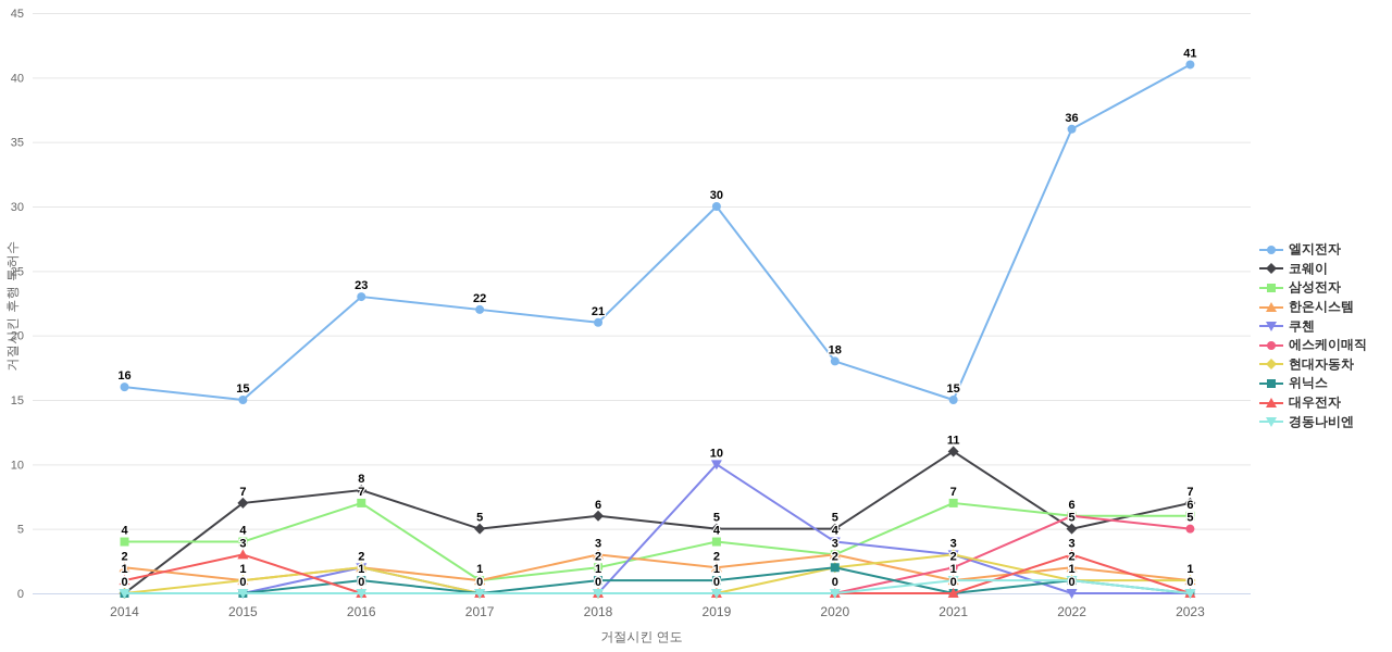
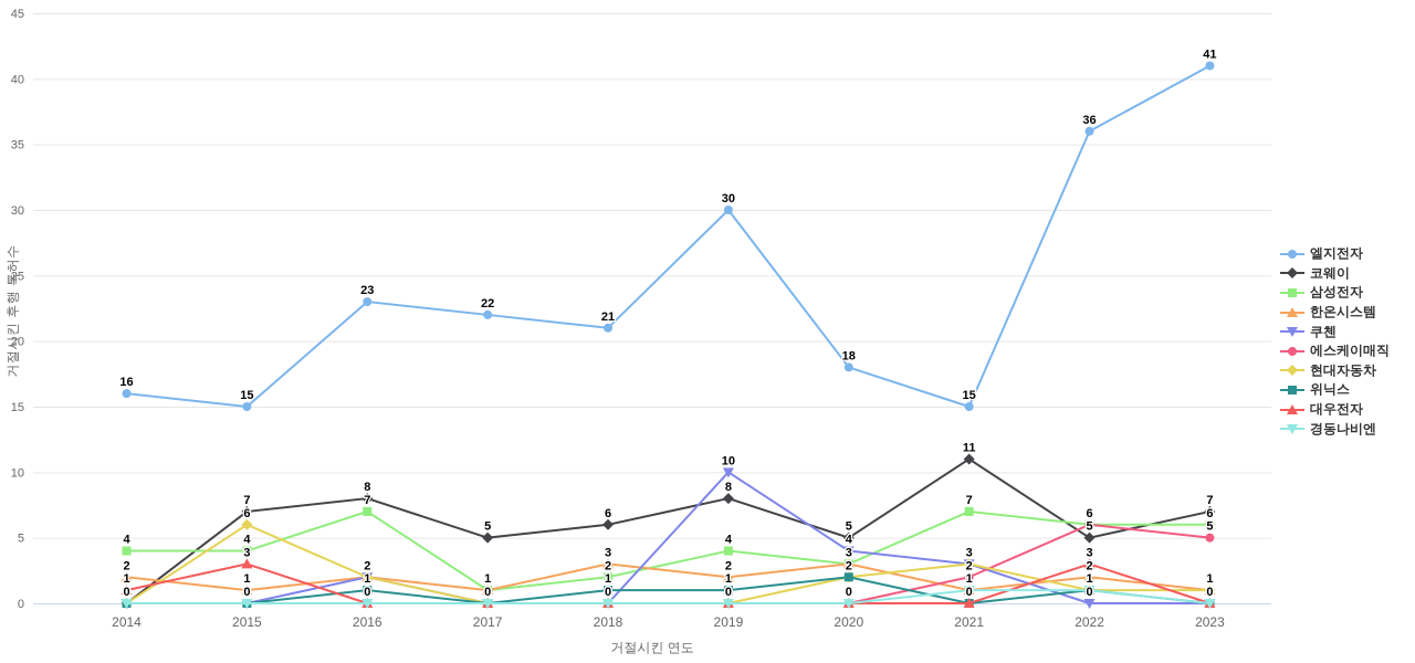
현대자동차/2015: 1 -> 6
코웨이/2019: 5 -> 8
